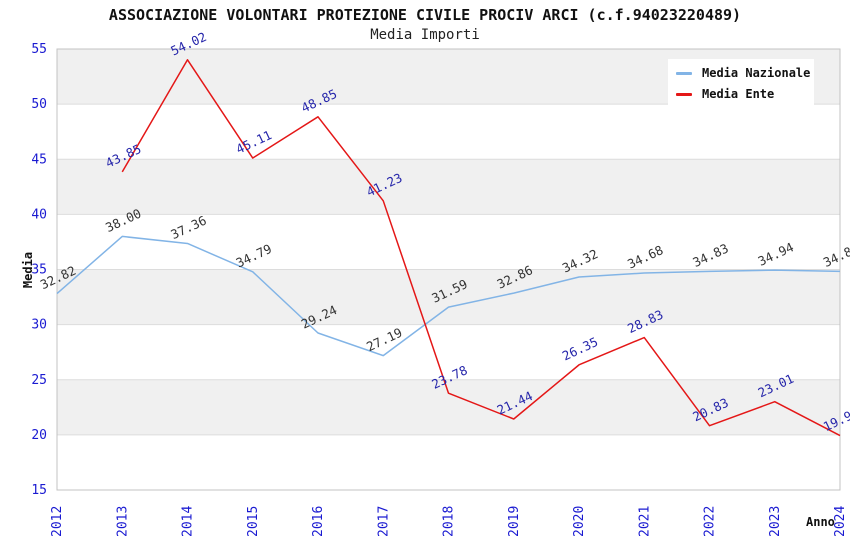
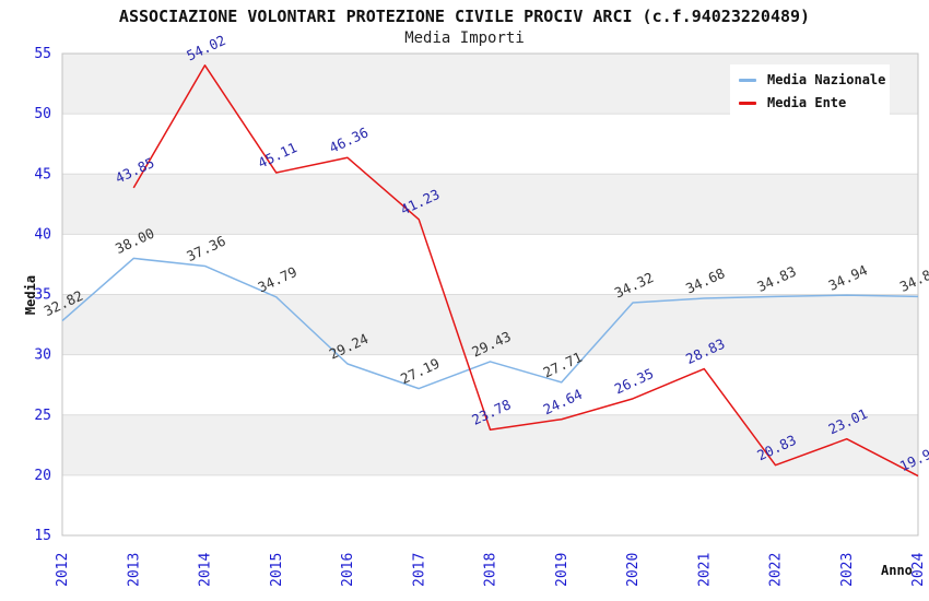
Media Ente/2016: 48.85 -> 46.36
Media Nazionale/2018: 31.59 -> 29.43
Media Nazionale/2019: 32.86 -> 27.71
Media Ente/2019: 21.44 -> 24.64
